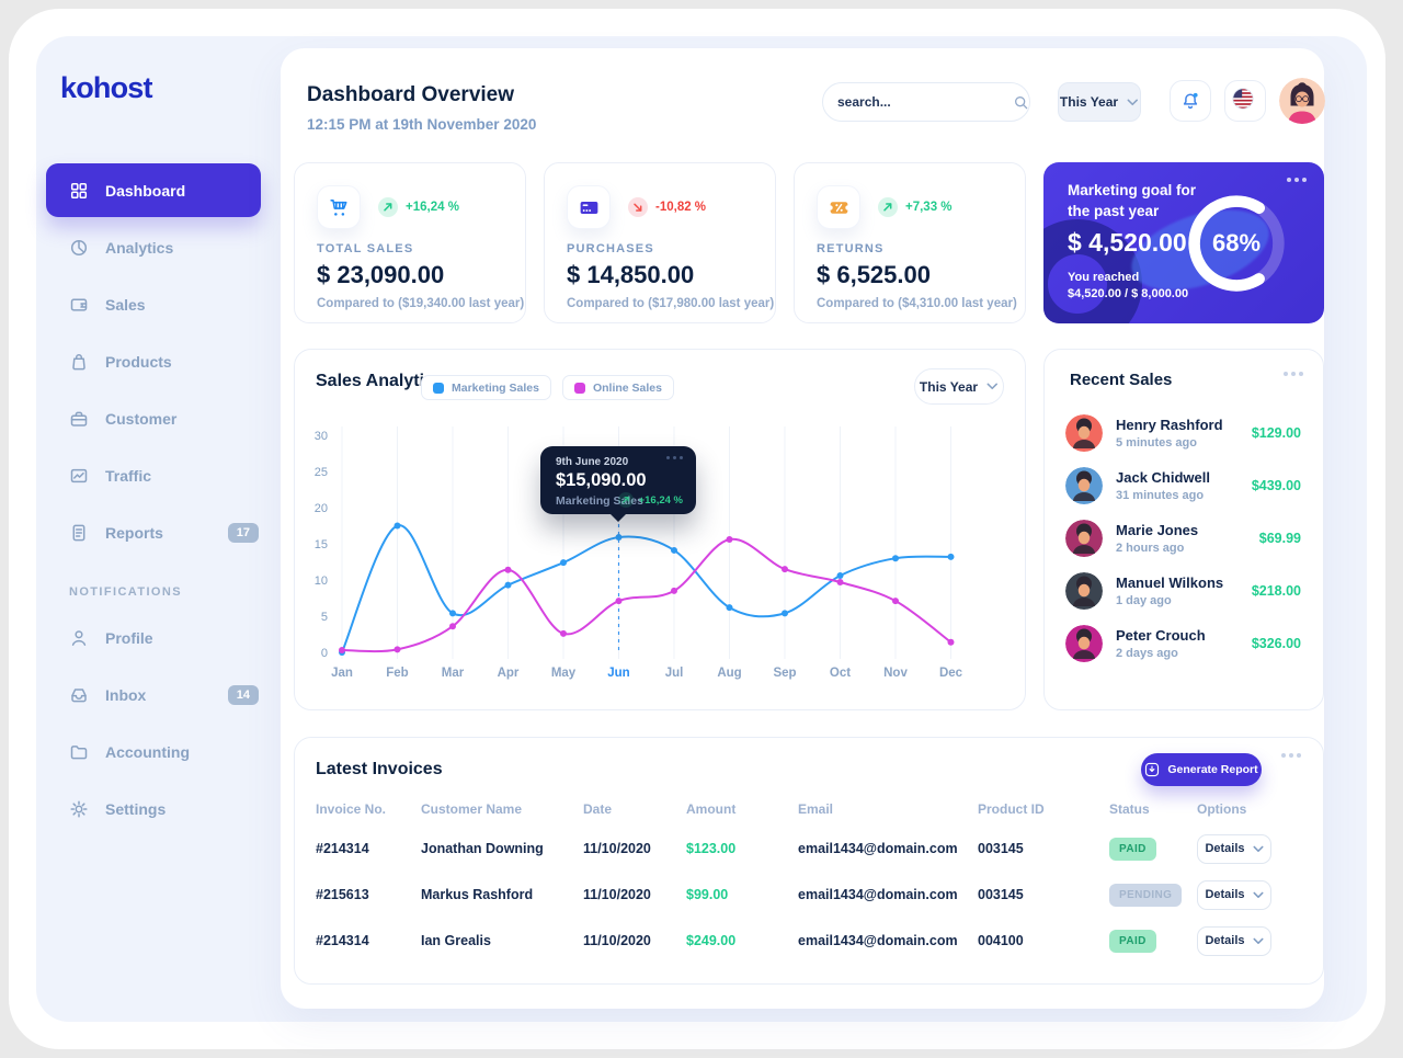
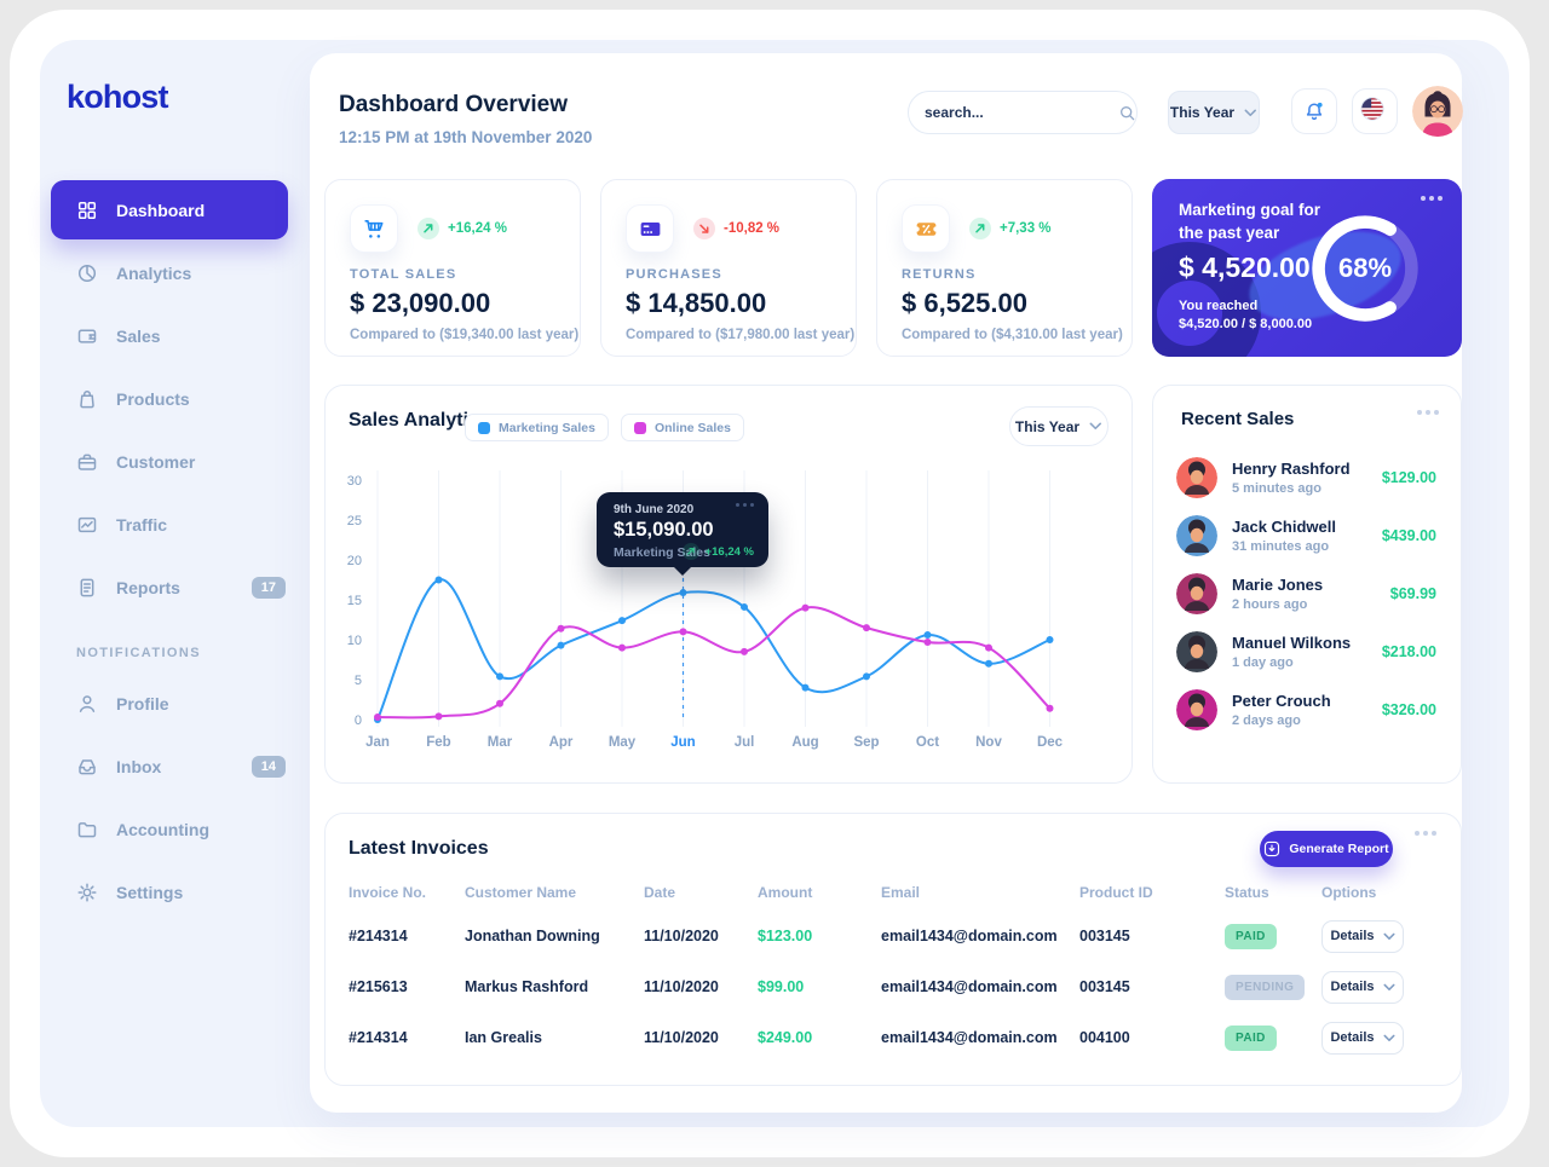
Online Sales/Mar: 4 -> 2
Online Sales/May: 3 -> 9
Online Sales/Jun: 7 -> 11
Marketing Sales/Aug: 6 -> 4
Online Sales/Aug: 16 -> 14
Marketing Sales/Nov: 13 -> 7
Online Sales/Nov: 7 -> 9
Marketing Sales/Dec: 13 -> 10
